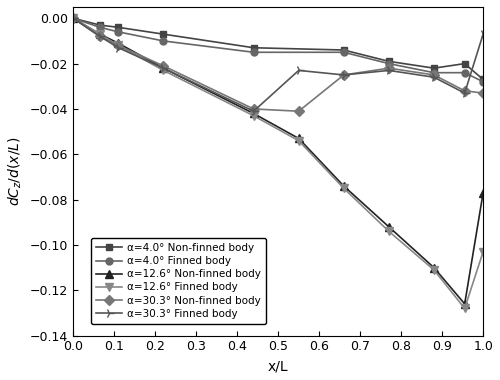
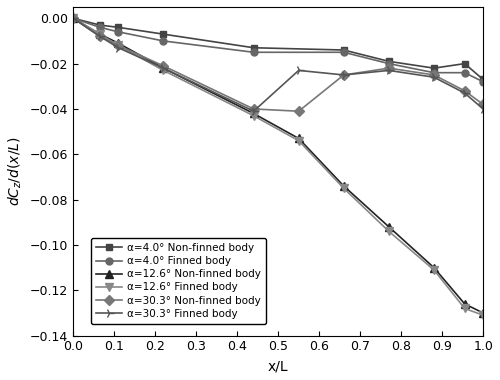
α=12.6° Non-finned body/1.0: -0.077 -> -0.130
α=12.6° Finned body/1.0: -0.103 -> -0.131
α=30.3° Non-finned body/1.0: -0.033 -> -0.038
α=30.3° Finned body/1.0: -0.007 -> -0.040
